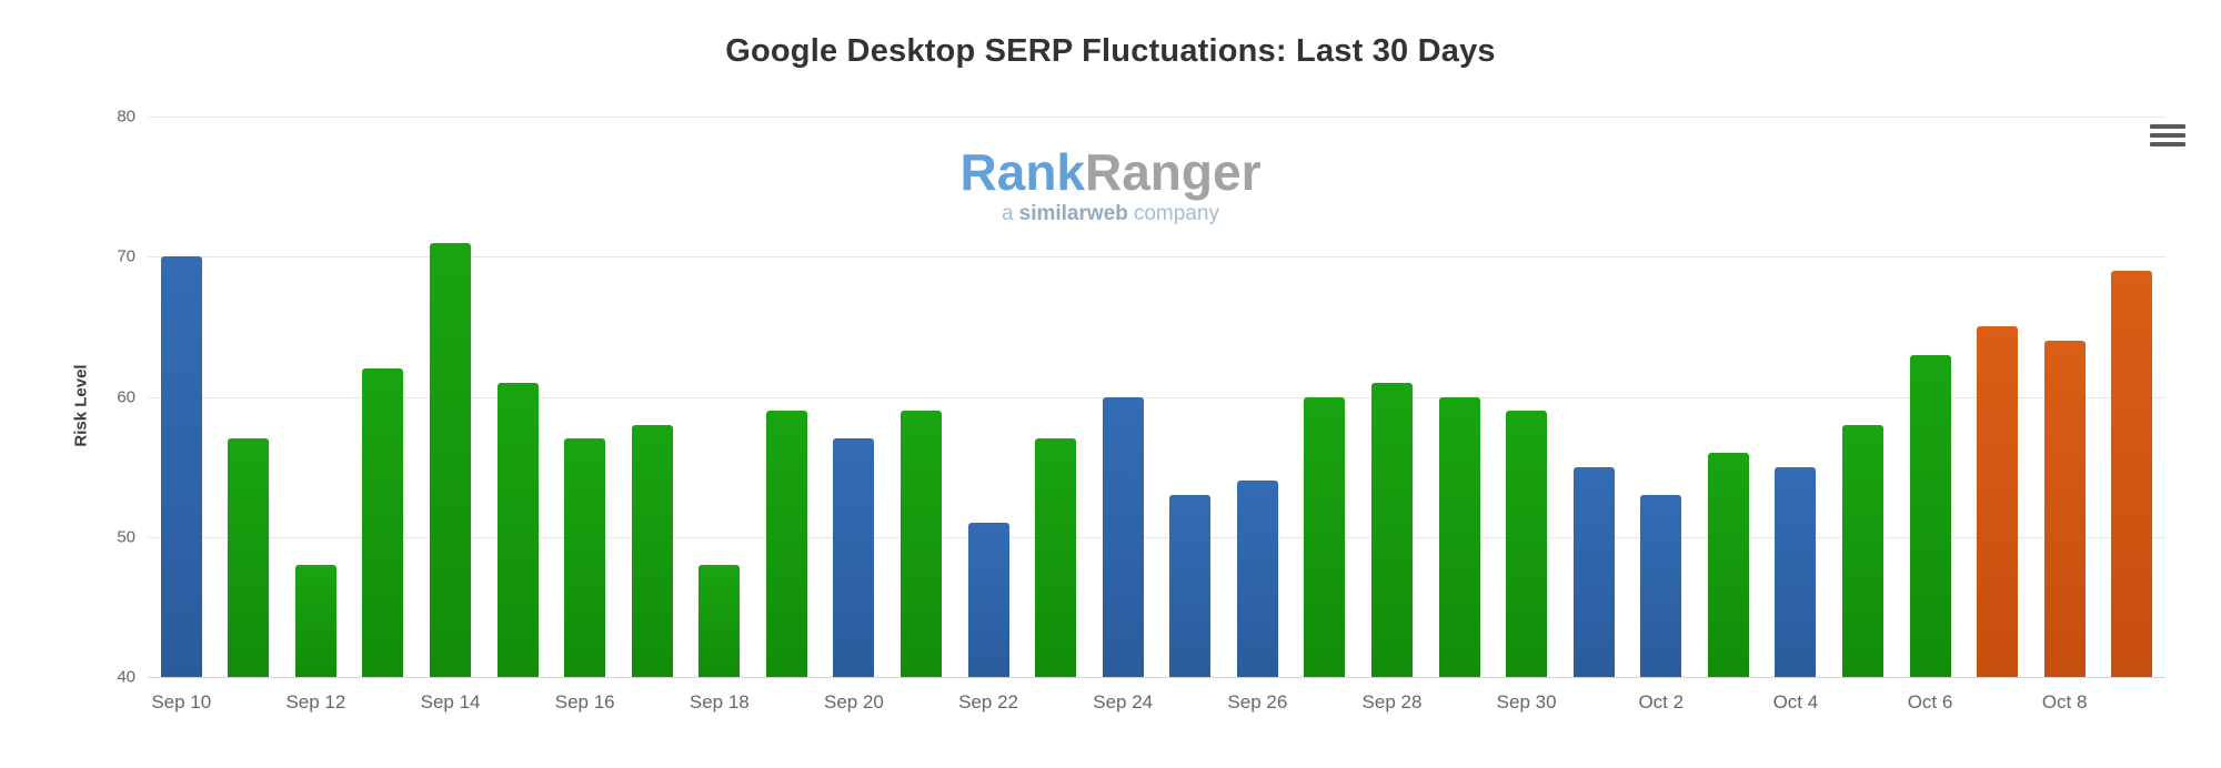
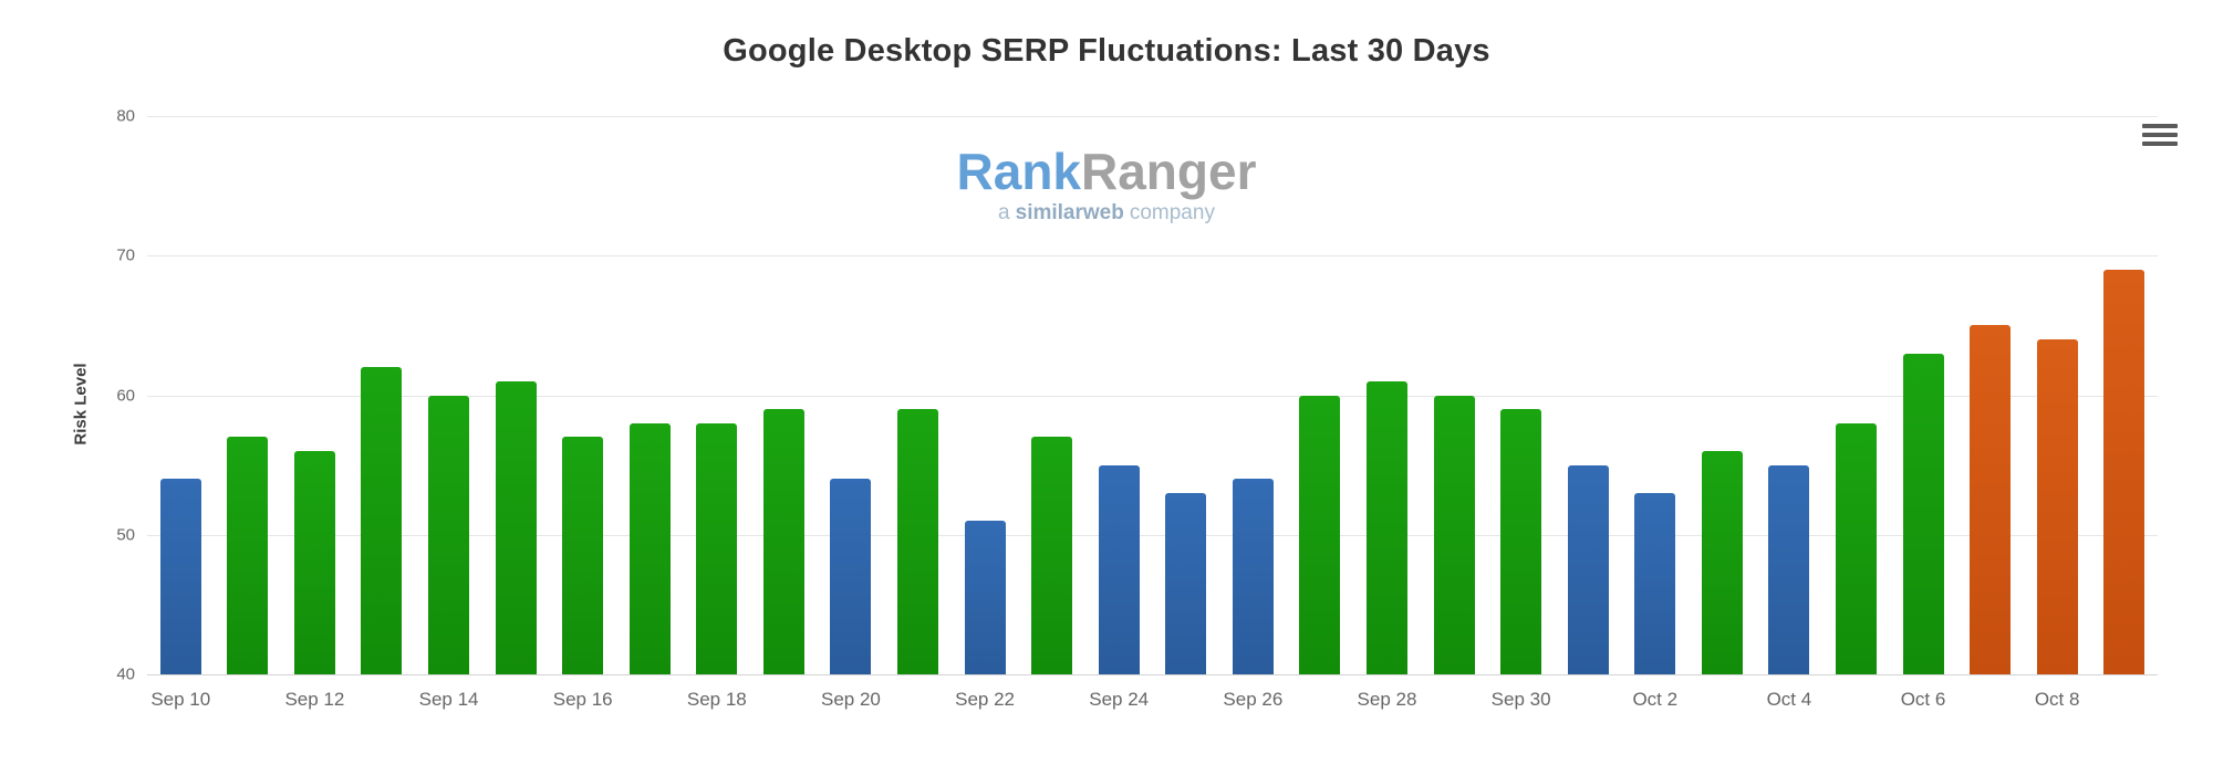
Sep 10: 70 -> 54
Sep 12: 48 -> 56
Sep 14: 71 -> 60
Sep 18: 48 -> 58
Sep 20: 57 -> 54
Sep 24: 60 -> 55
